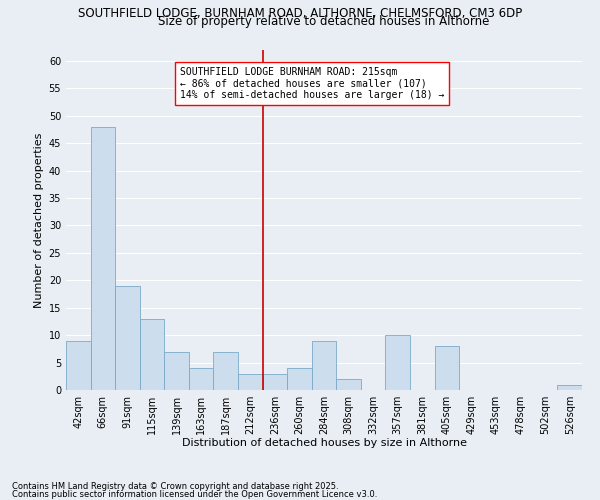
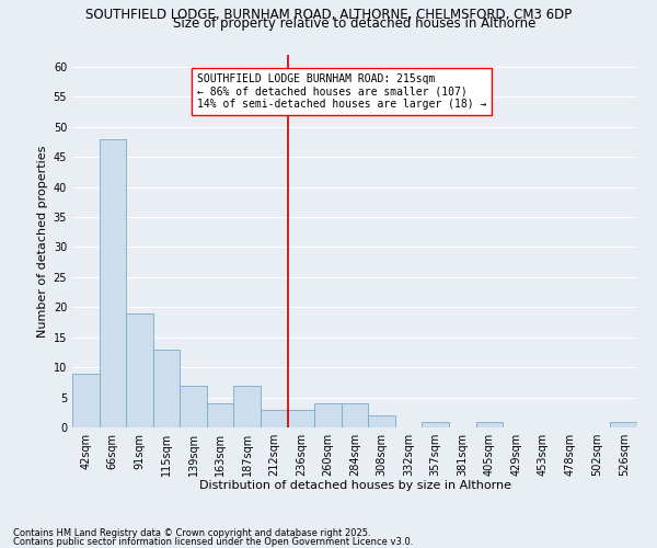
284sqm: 9 -> 4
357sqm: 10 -> 1
405sqm: 8 -> 1
